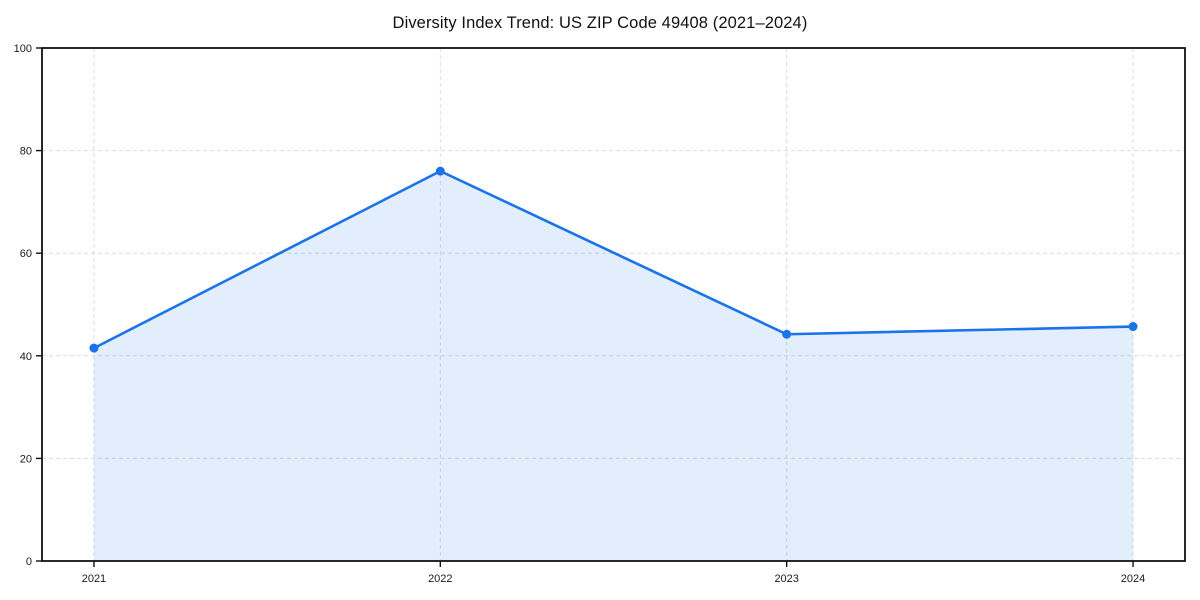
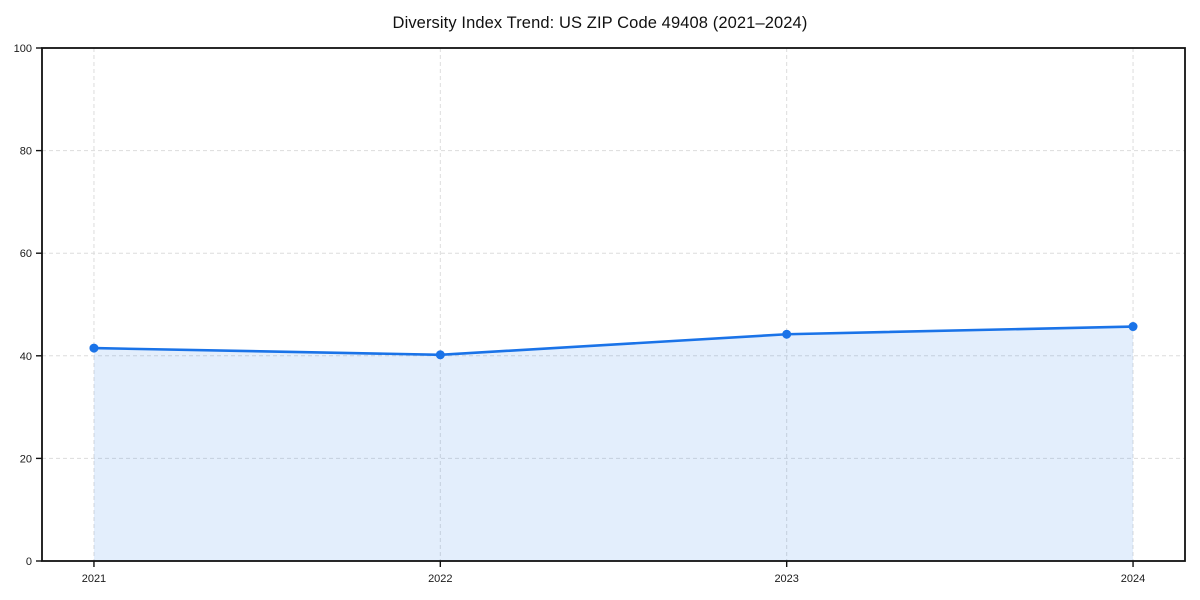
2022: 76 -> 40
